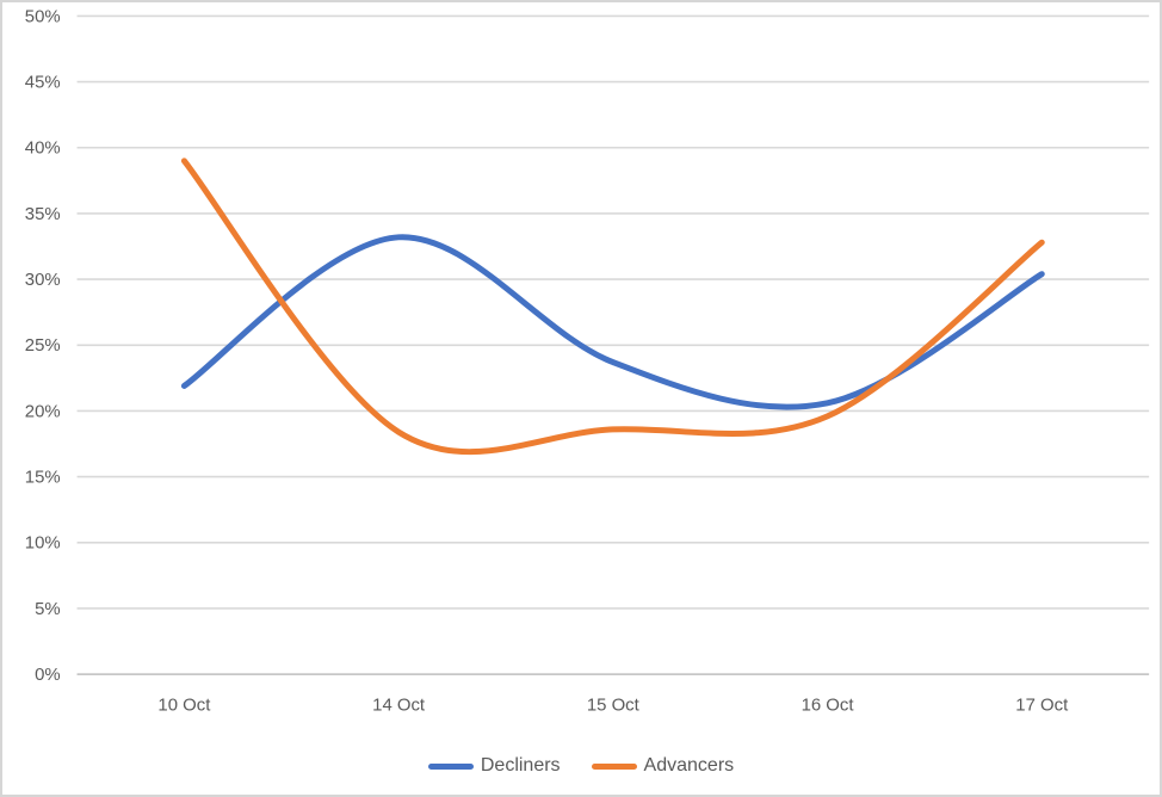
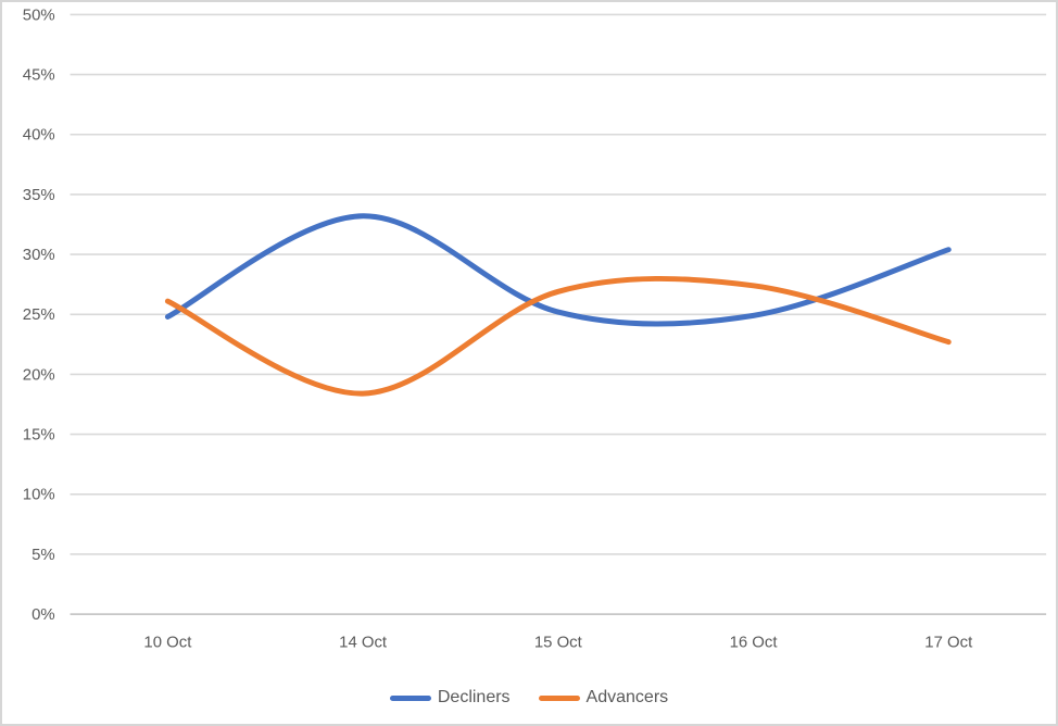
Decliners/10 Oct: 21.9% -> 24.8%
Advancers/10 Oct: 39.0% -> 26.1%
Decliners/15 Oct: 23.7% -> 25.2%
Advancers/15 Oct: 18.6% -> 26.9%
Decliners/16 Oct: 20.6% -> 24.9%
Advancers/16 Oct: 19.6% -> 27.4%
Advancers/17 Oct: 32.8% -> 22.7%
